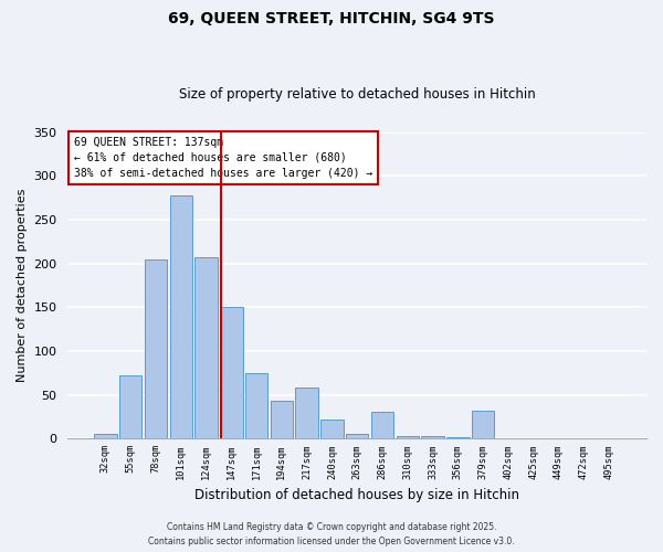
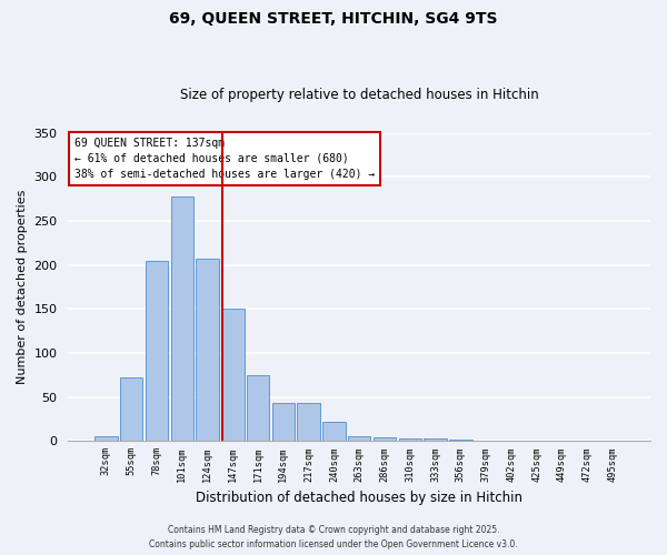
217sqm: 58 -> 43
286sqm: 30 -> 4
379sqm: 32 -> 1
